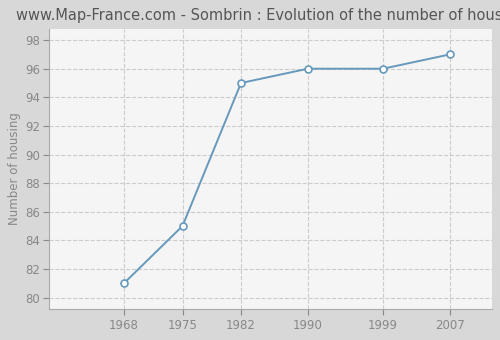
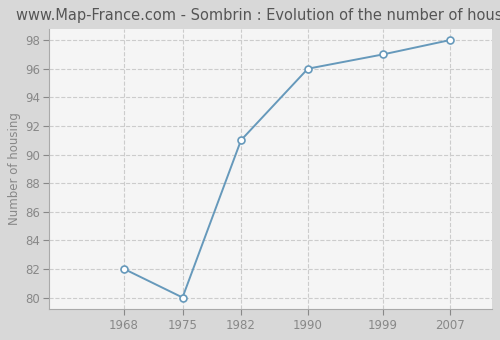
1968: 81 -> 82
1975: 85 -> 80
1982: 95 -> 91
1999: 96 -> 97
2007: 97 -> 98
